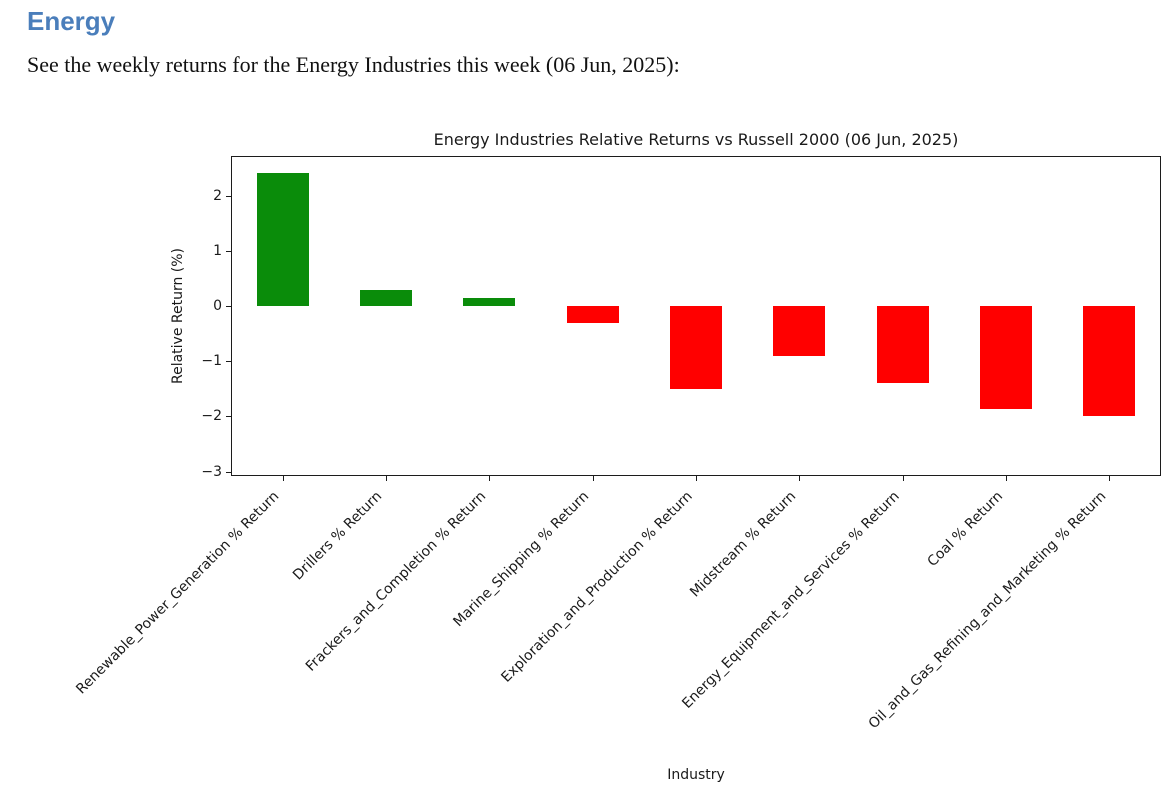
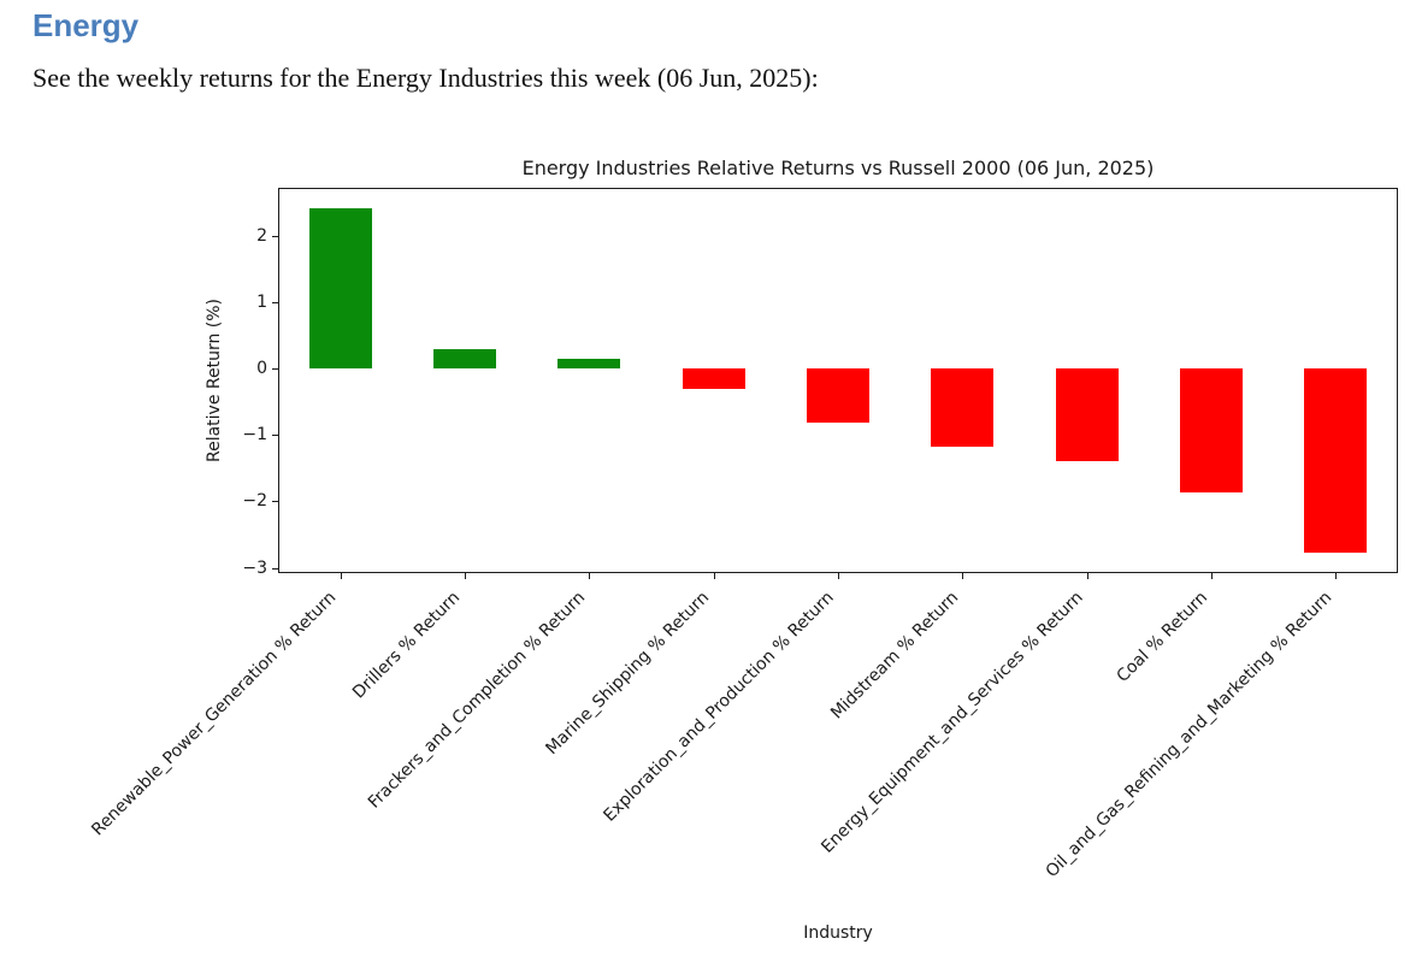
Exploration_and_Production % Return: -1.5 -> -0.8
Midstream % Return: -0.9 -> -1.2
Oil_and_Gas_Refining_and_Marketing % Return: -2.0 -> -2.8
